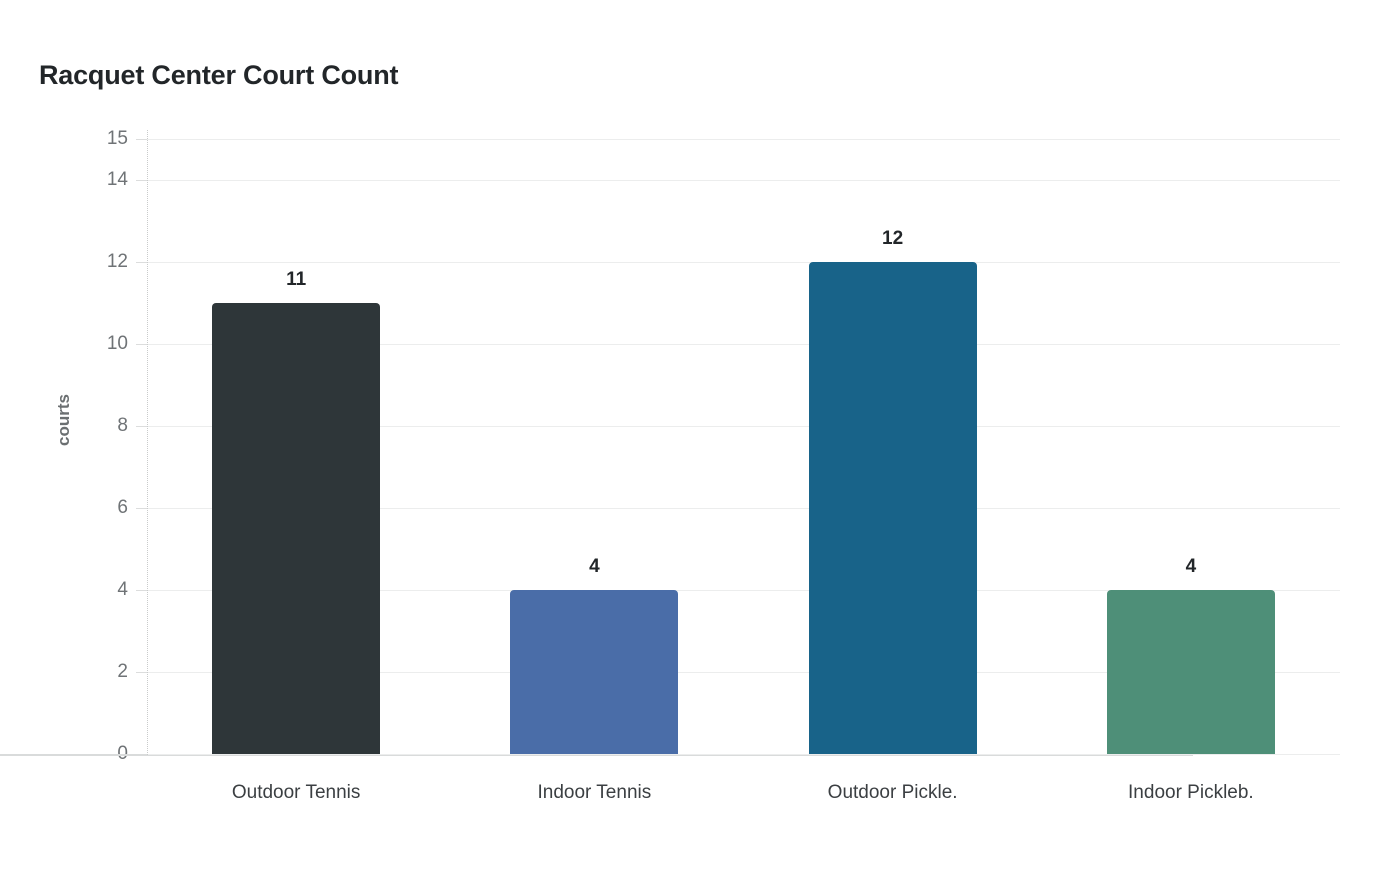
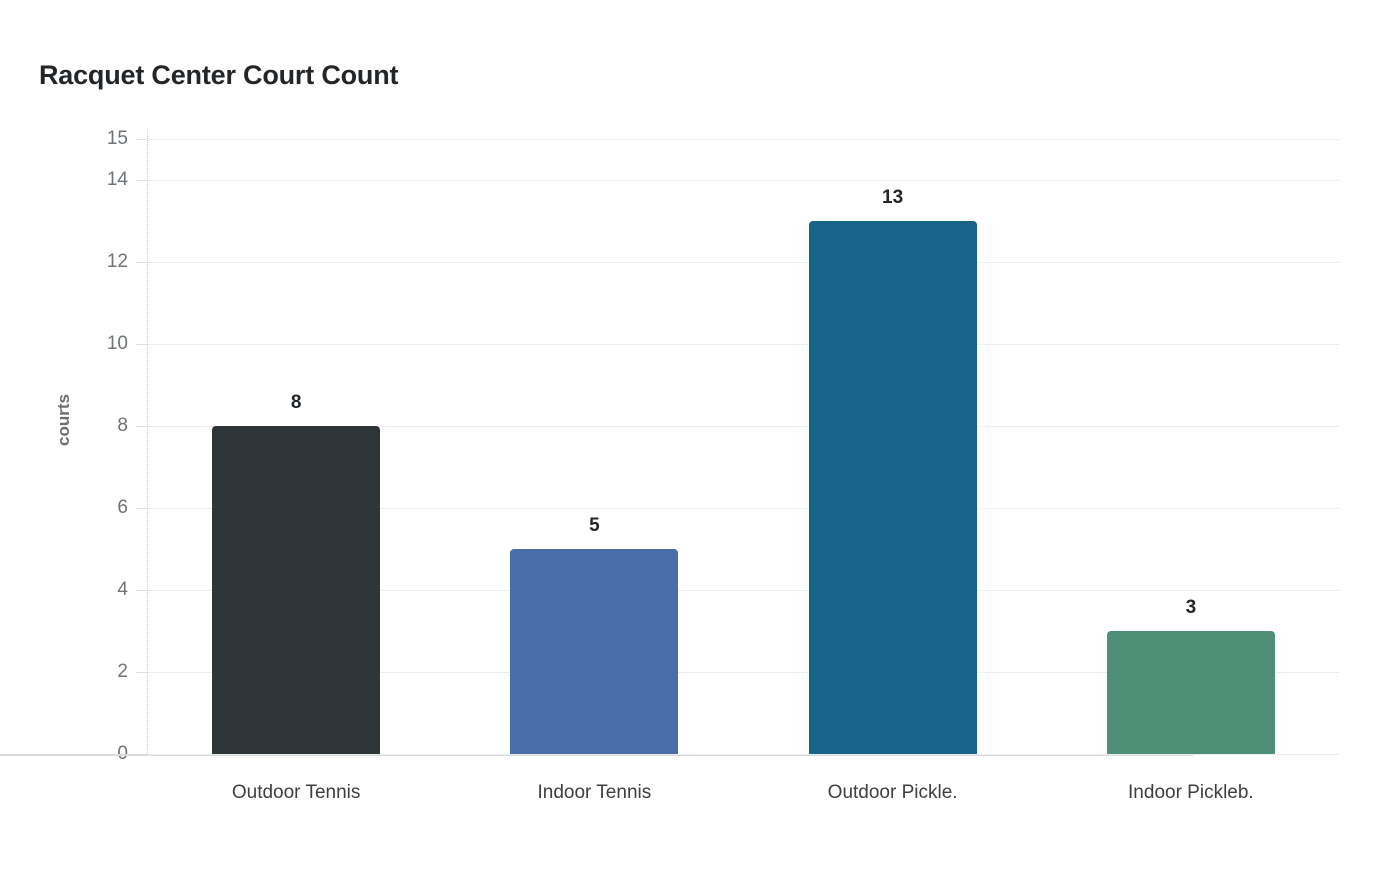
Outdoor Tennis: 11 -> 8
Indoor Tennis: 4 -> 5
Outdoor Pickle.: 12 -> 13
Indoor Pickleb.: 4 -> 3
